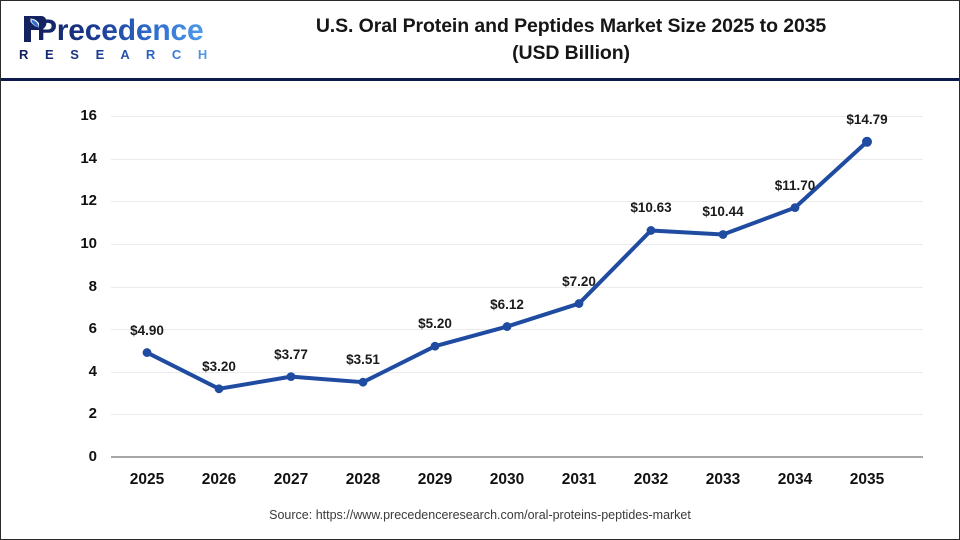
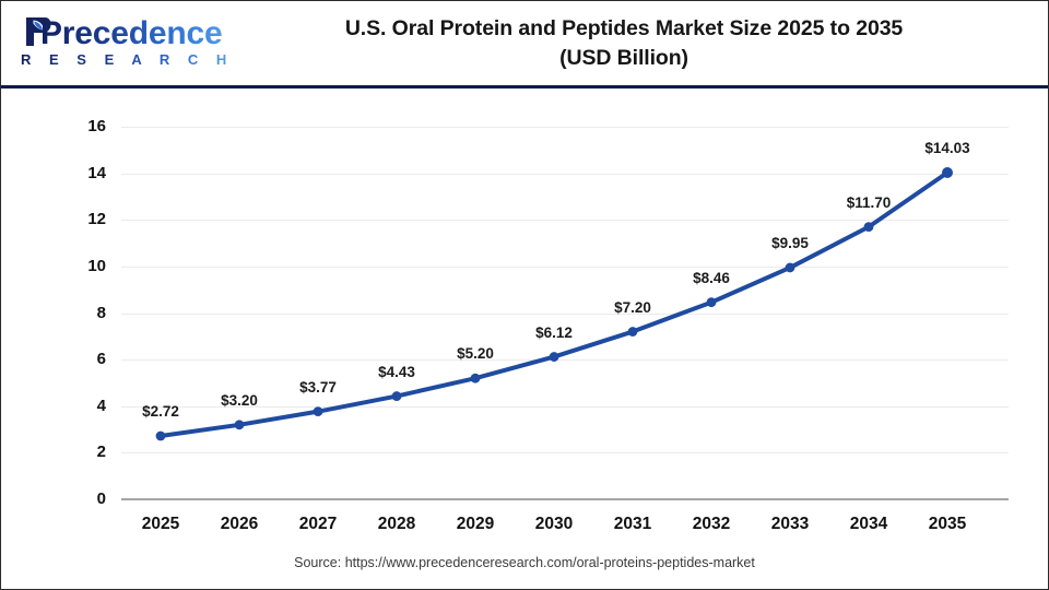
2025: $4.90 -> $2.72
2028: $3.51 -> $4.43
2032: $10.63 -> $8.46
2033: $10.44 -> $9.95
2035: $14.79 -> $14.03
